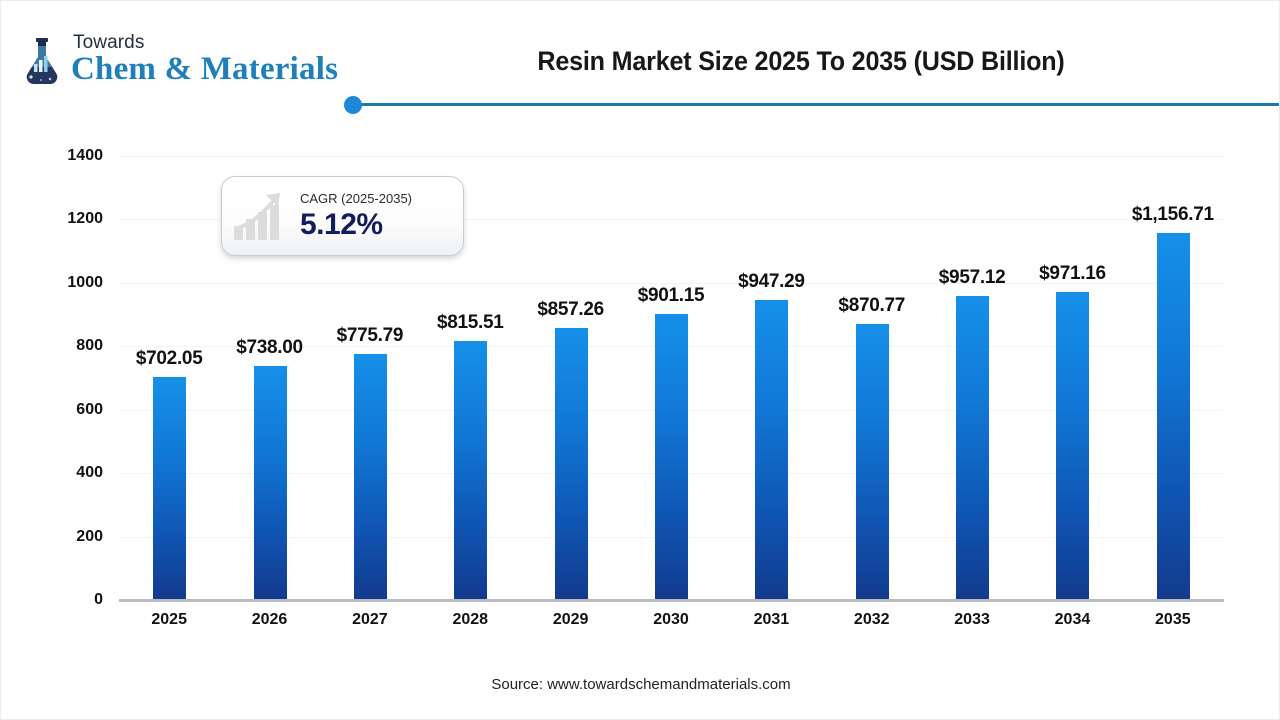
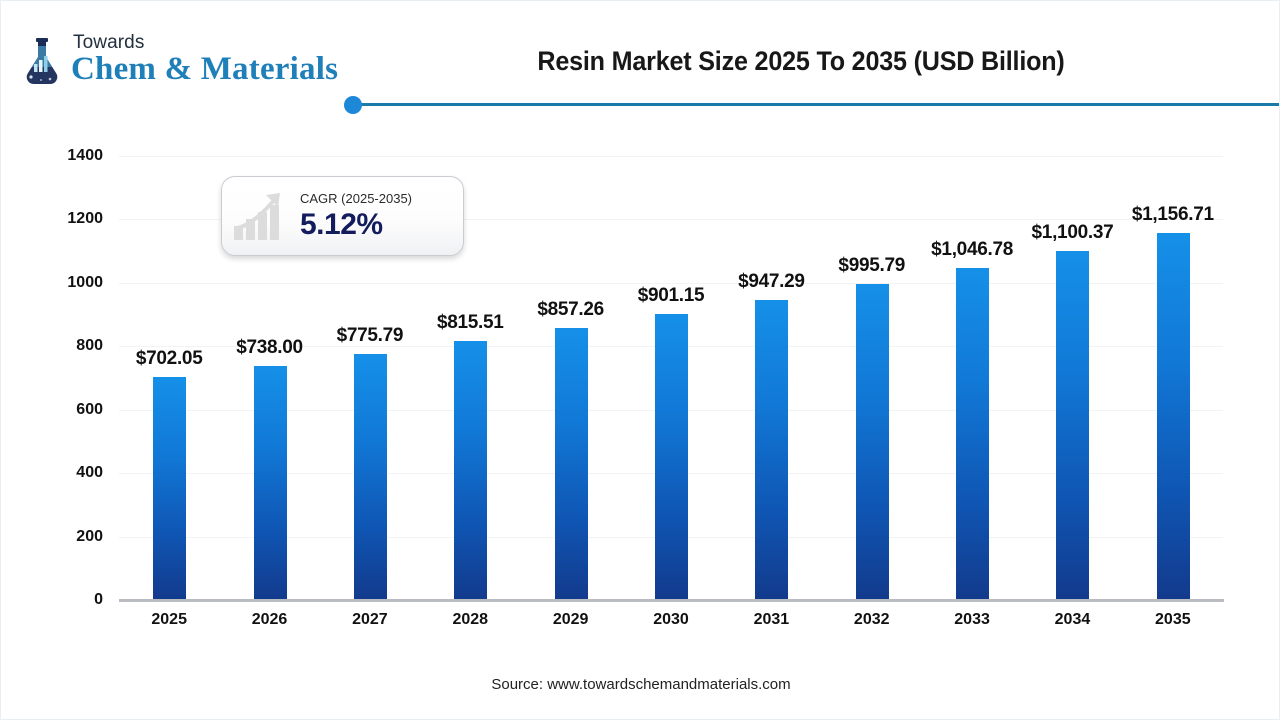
2032: $870.77 -> $995.79
2033: $957.12 -> $1,046.78
2034: $971.16 -> $1,100.37
